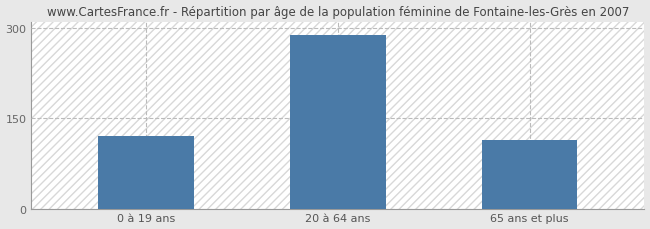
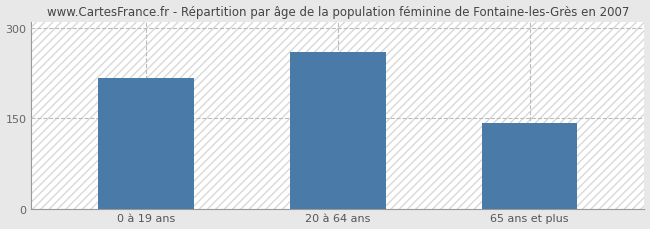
0 à 19 ans: 120 -> 216
20 à 64 ans: 288 -> 260
65 ans et plus: 114 -> 142
